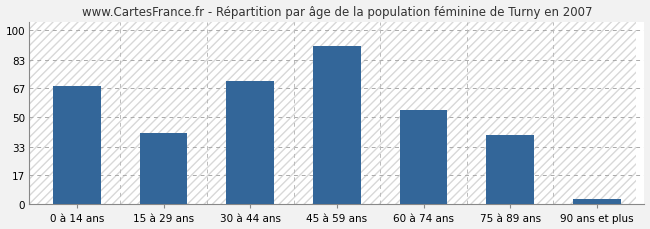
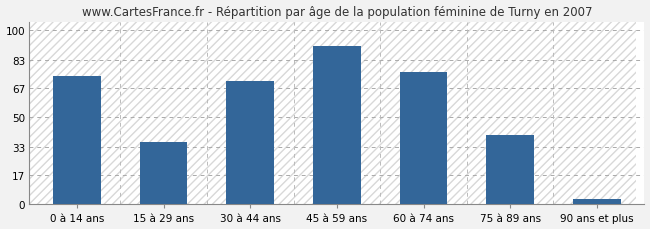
0 à 14 ans: 68 -> 74
15 à 29 ans: 41 -> 36
60 à 74 ans: 54 -> 76
